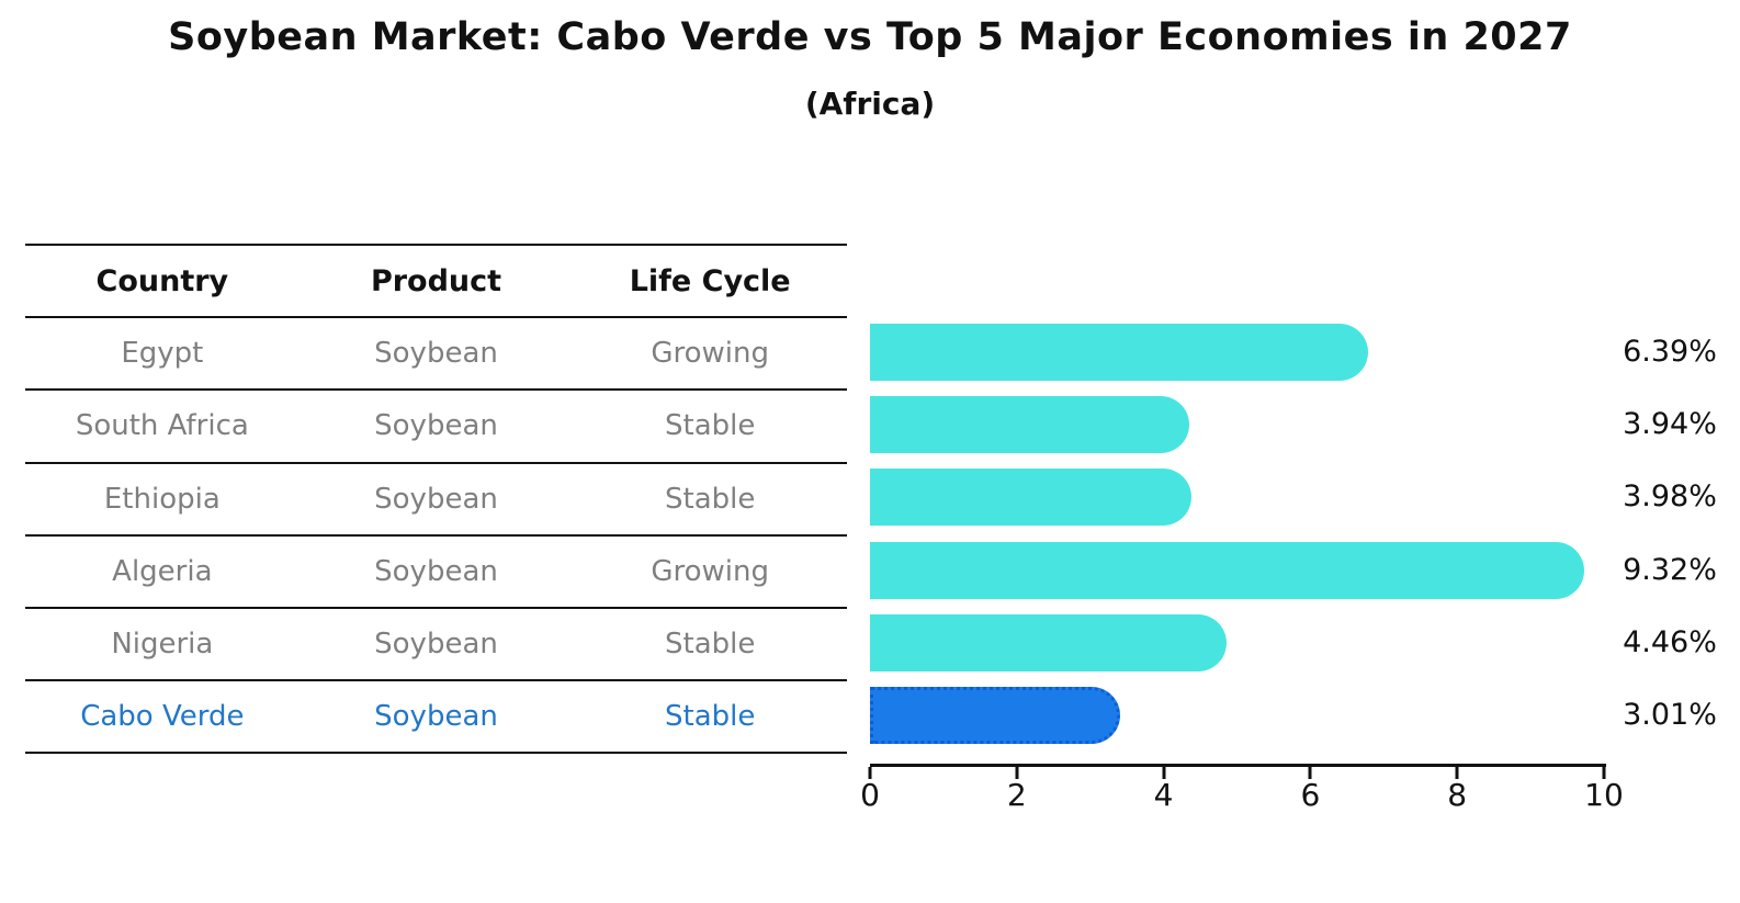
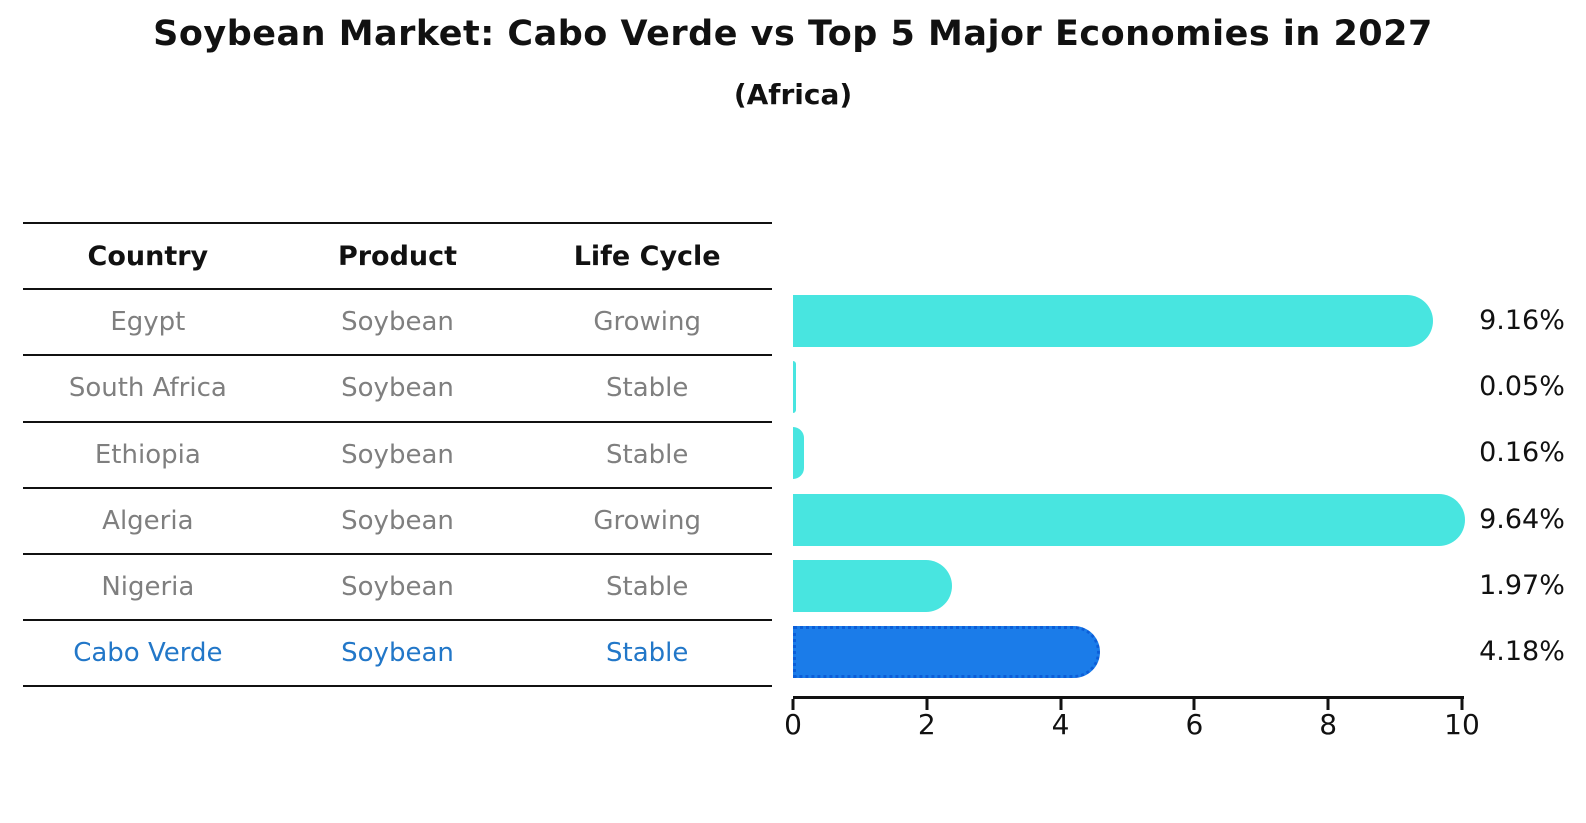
Egypt: 6.39% -> 9.16%
South Africa: 3.94% -> 0.05%
Ethiopia: 3.98% -> 0.16%
Algeria: 9.32% -> 9.64%
Nigeria: 4.46% -> 1.97%
Cabo Verde: 3.01% -> 4.18%
